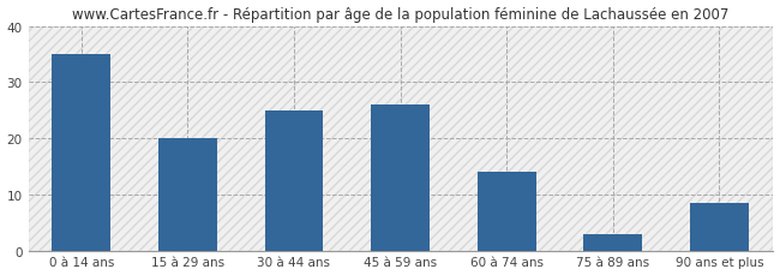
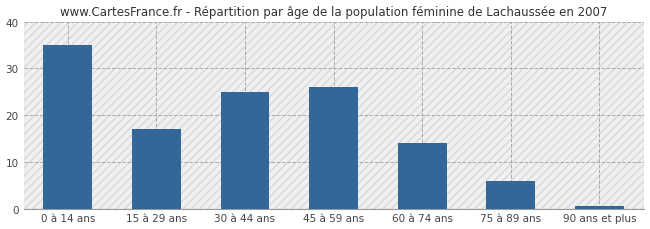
15 à 29 ans: 20.0 -> 17.0
75 à 89 ans: 3.0 -> 6.0
90 ans et plus: 8.5 -> 0.5
